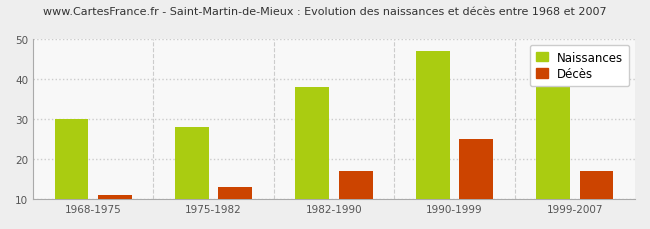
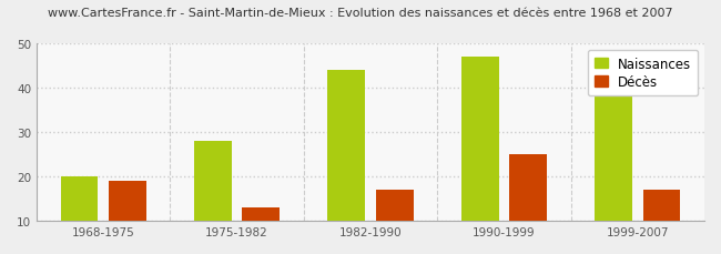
Naissances/1968-1975: 30 -> 20
Décès/1968-1975: 11 -> 19
Naissances/1982-1990: 38 -> 44
